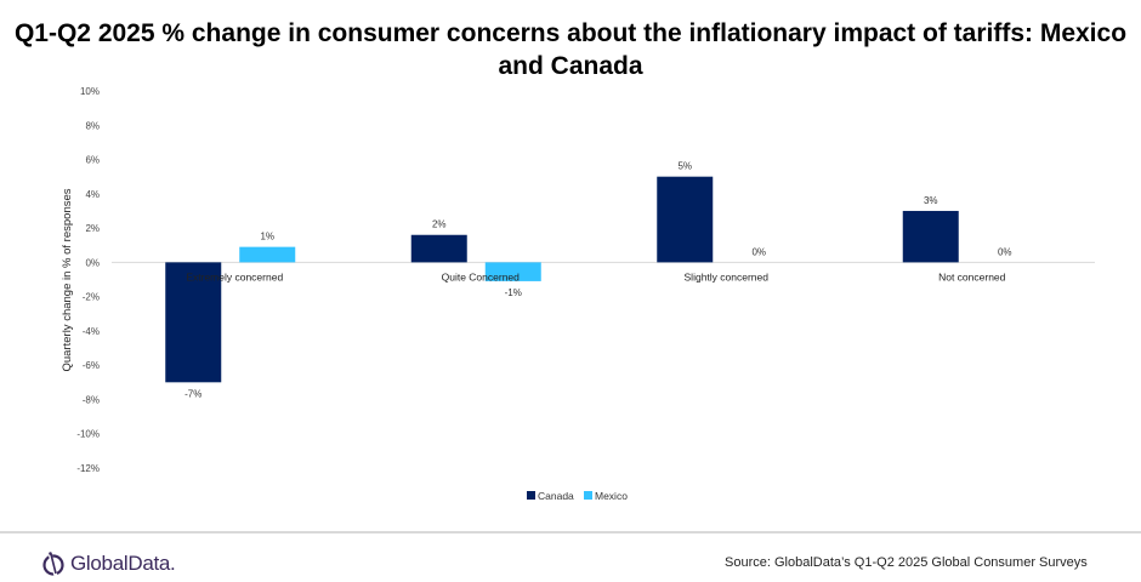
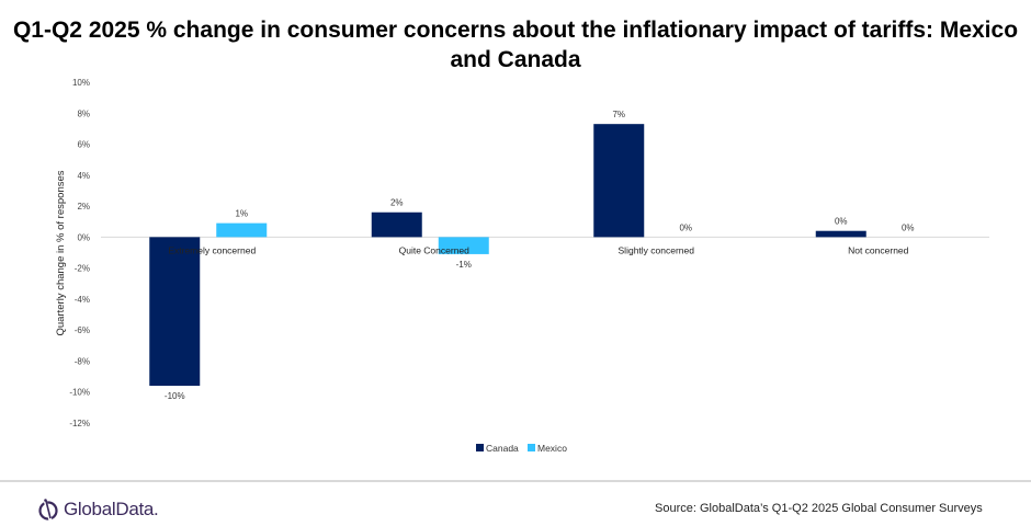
Canada/Extremely concerned: -7% -> -10%
Canada/Slightly concerned: 5% -> 7%
Canada/Not concerned: 3% -> 0%
